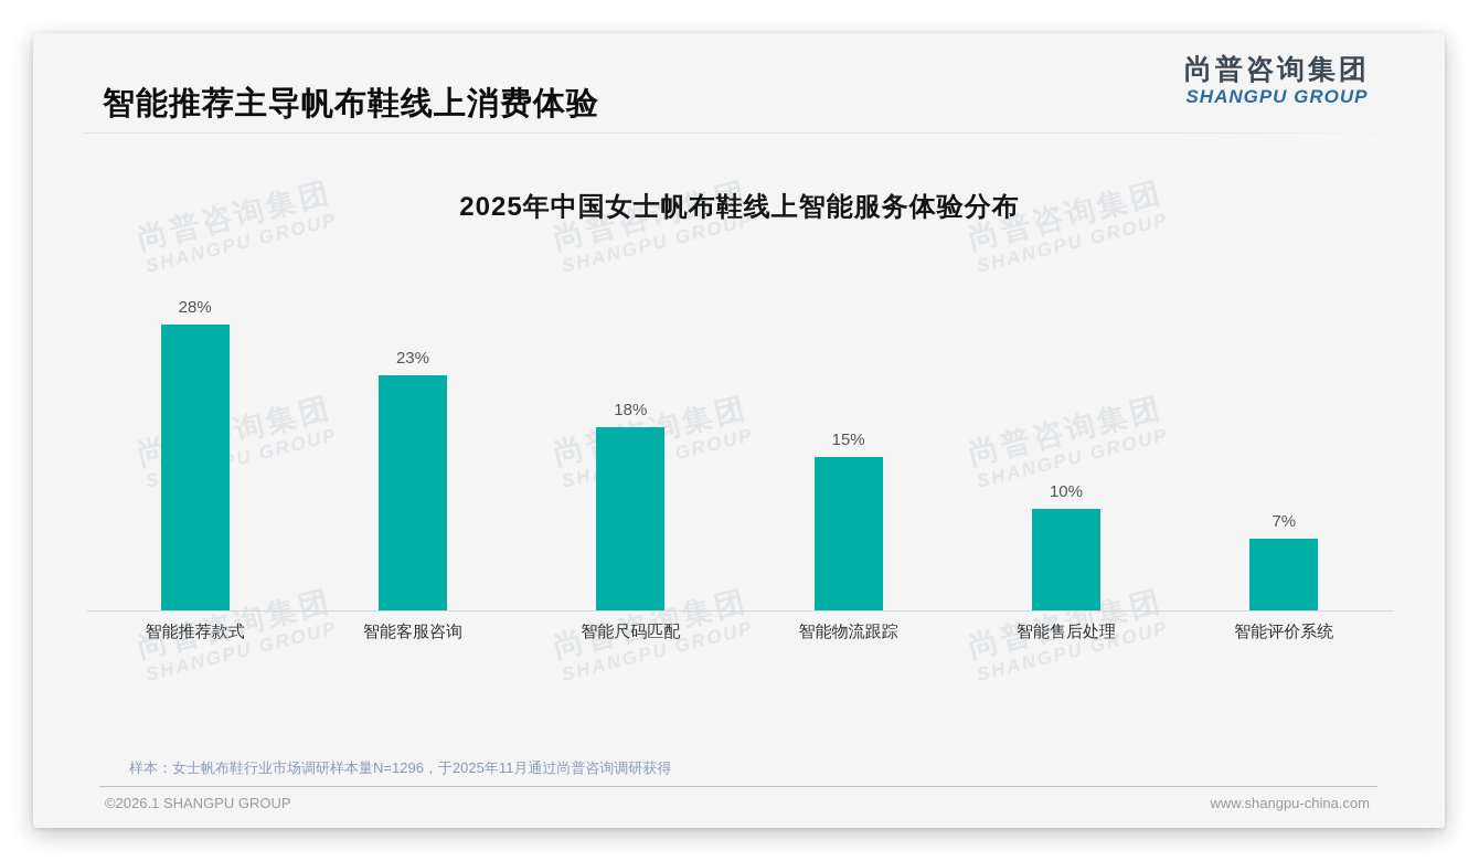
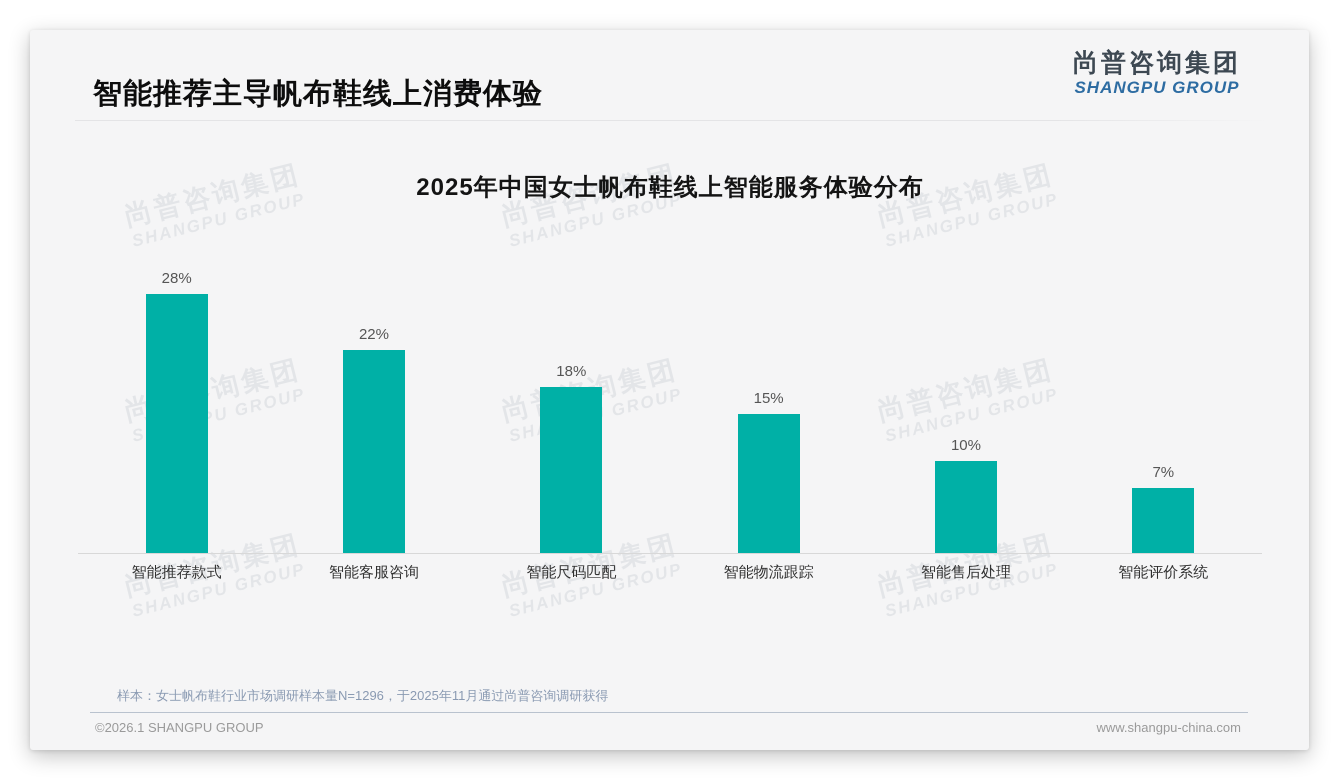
智能客服咨询: 23% -> 22%
